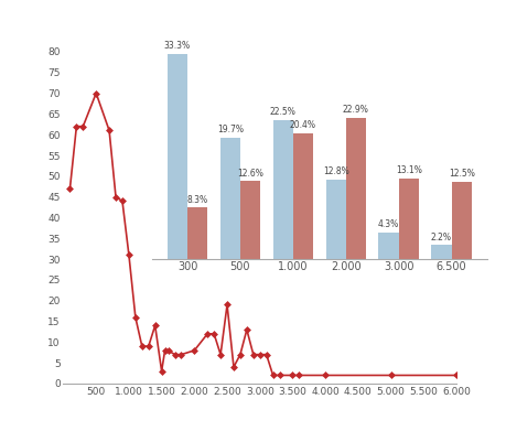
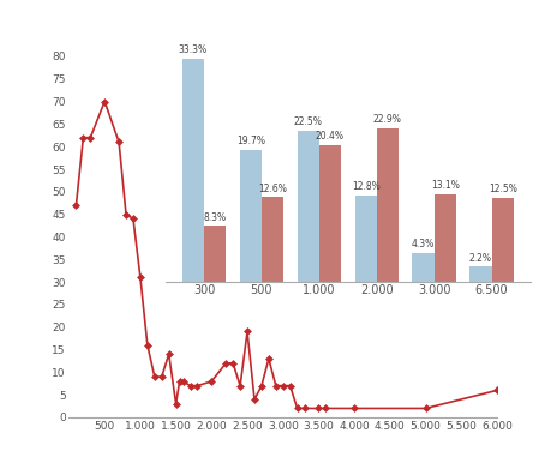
6.000: 2 -> 6
